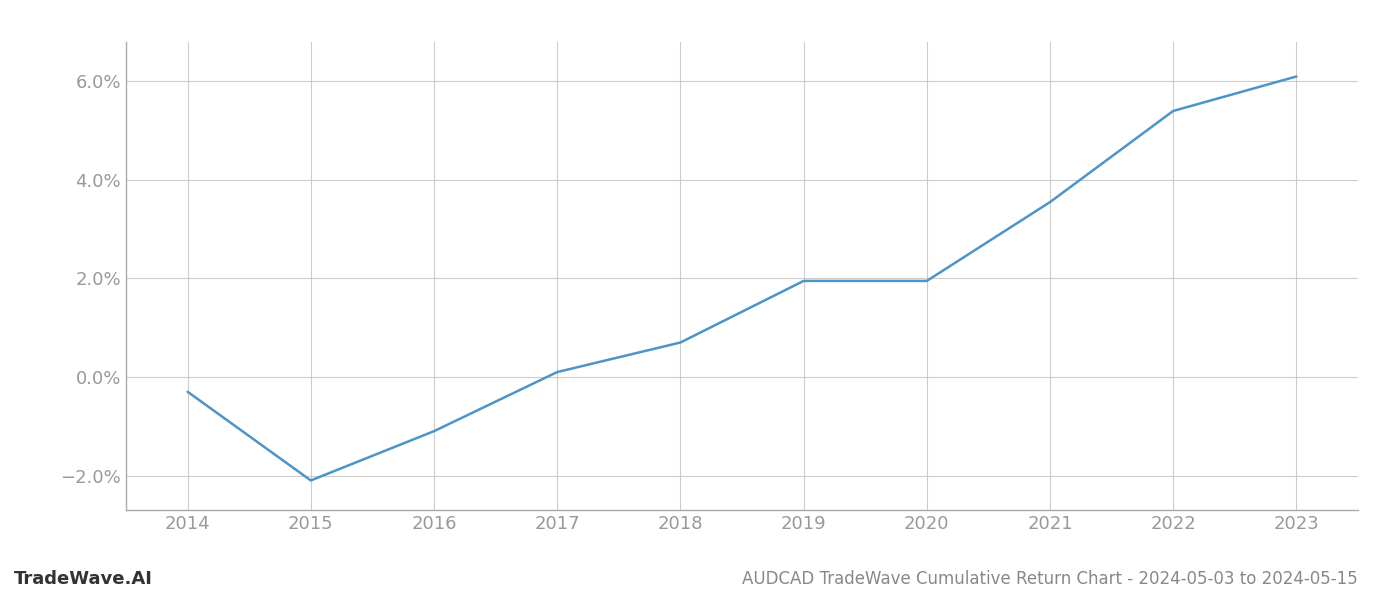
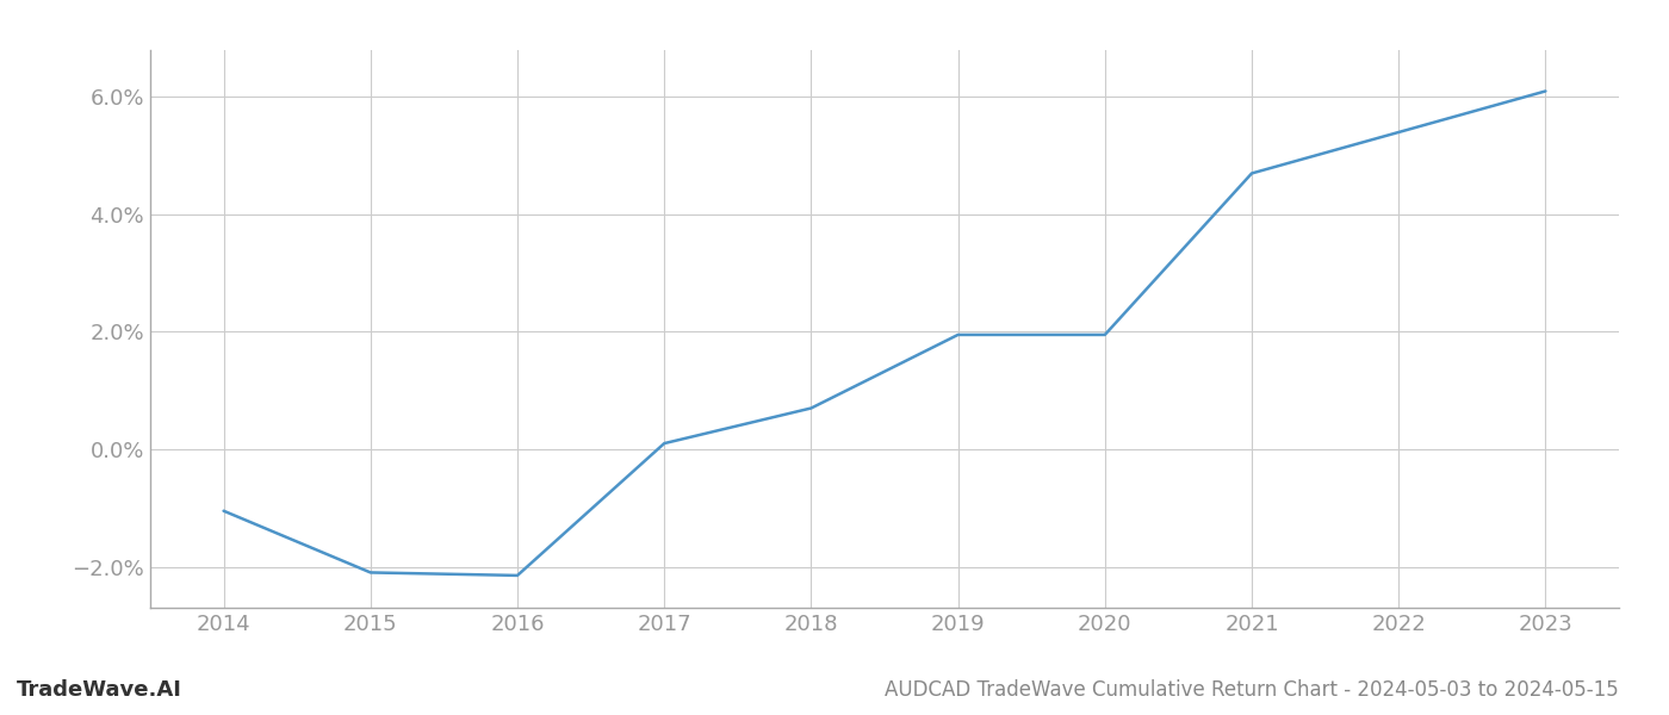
2014: -0.30% -> -1.05%
2016: -1.10% -> -2.15%
2021: 3.55% -> 4.70%
